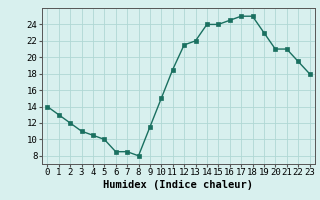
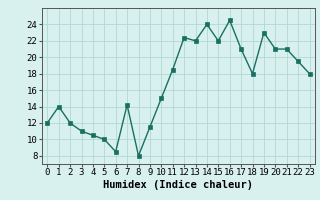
0: 14.0 -> 12.0
1: 13.0 -> 14.0
7: 8.5 -> 14.2
12: 21.5 -> 22.4
15: 24.0 -> 22.0
17: 25.0 -> 21.0
18: 25.0 -> 18.0
